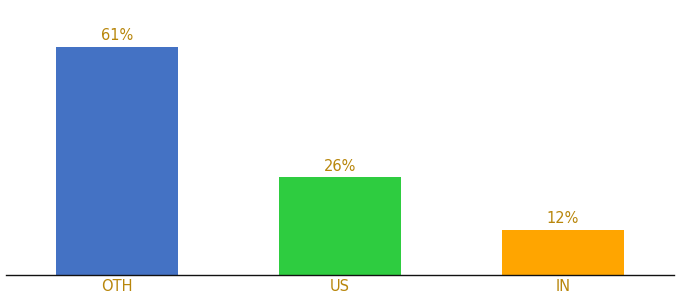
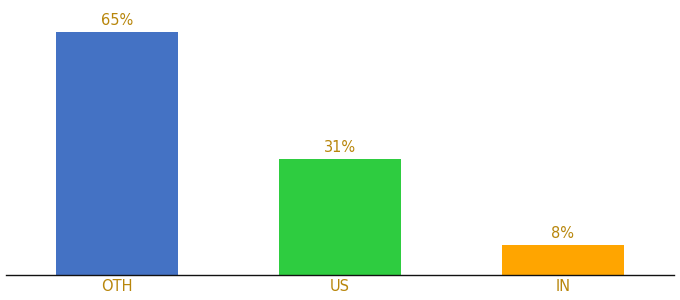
OTH: 61% -> 65%
US: 26% -> 31%
IN: 12% -> 8%
